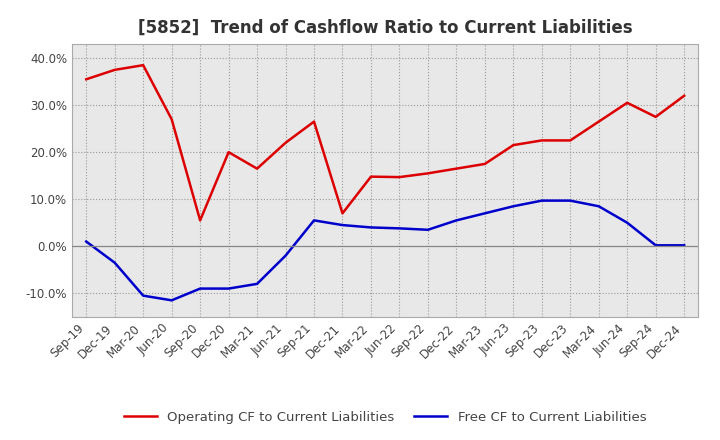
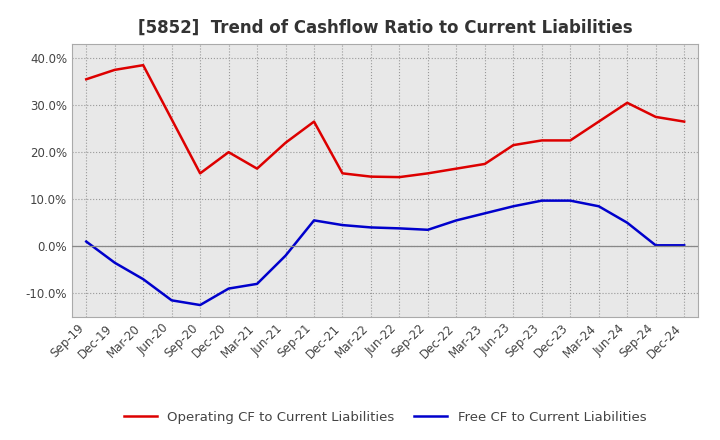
Free CF to Current Liabilities/Mar-20: -10.5% -> -7.0%
Operating CF to Current Liabilities/Sep-20: 5.5% -> 15.5%
Free CF to Current Liabilities/Sep-20: -9.0% -> -12.5%
Operating CF to Current Liabilities/Dec-21: 7.0% -> 15.5%
Operating CF to Current Liabilities/Dec-24: 32.0% -> 26.5%
